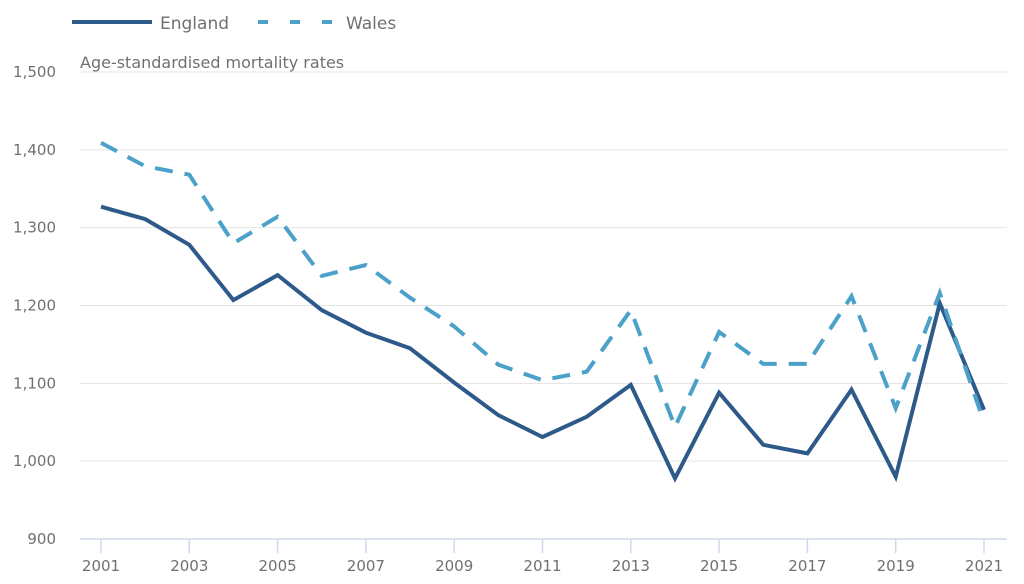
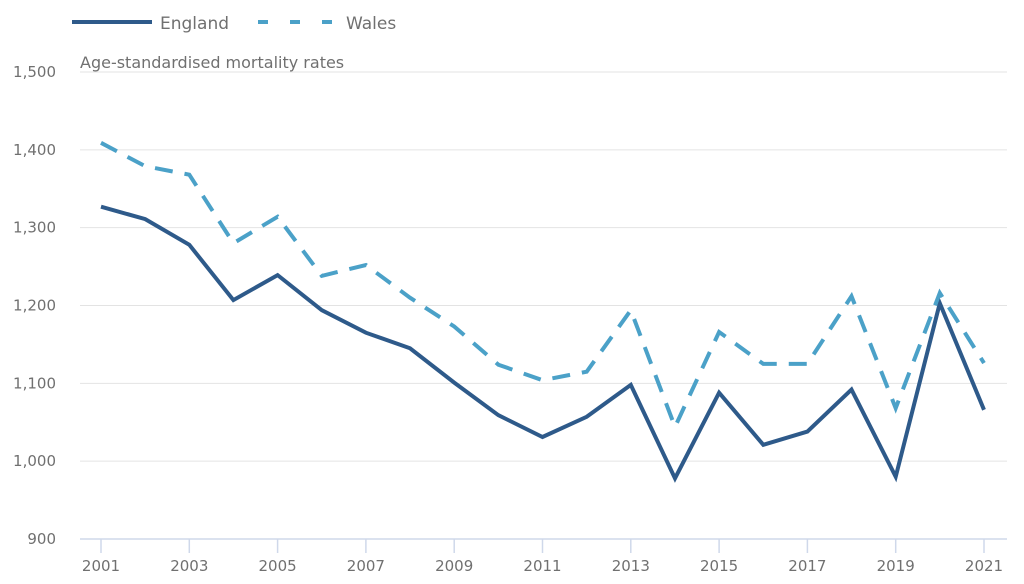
England/2017: 1010 -> 1040
Wales/2021: 1050 -> 1130
